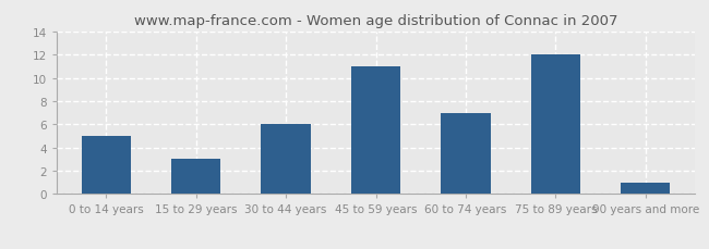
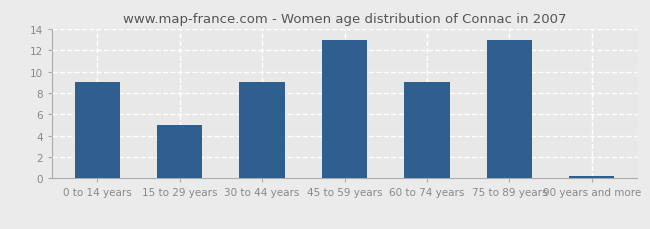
0 to 14 years: 5.0 -> 9.0
15 to 29 years: 3.0 -> 5.0
30 to 44 years: 6.0 -> 9.0
45 to 59 years: 11.0 -> 13.0
60 to 74 years: 7.0 -> 9.0
75 to 89 years: 12.0 -> 13.0
90 years and more: 1.0 -> 0.2
